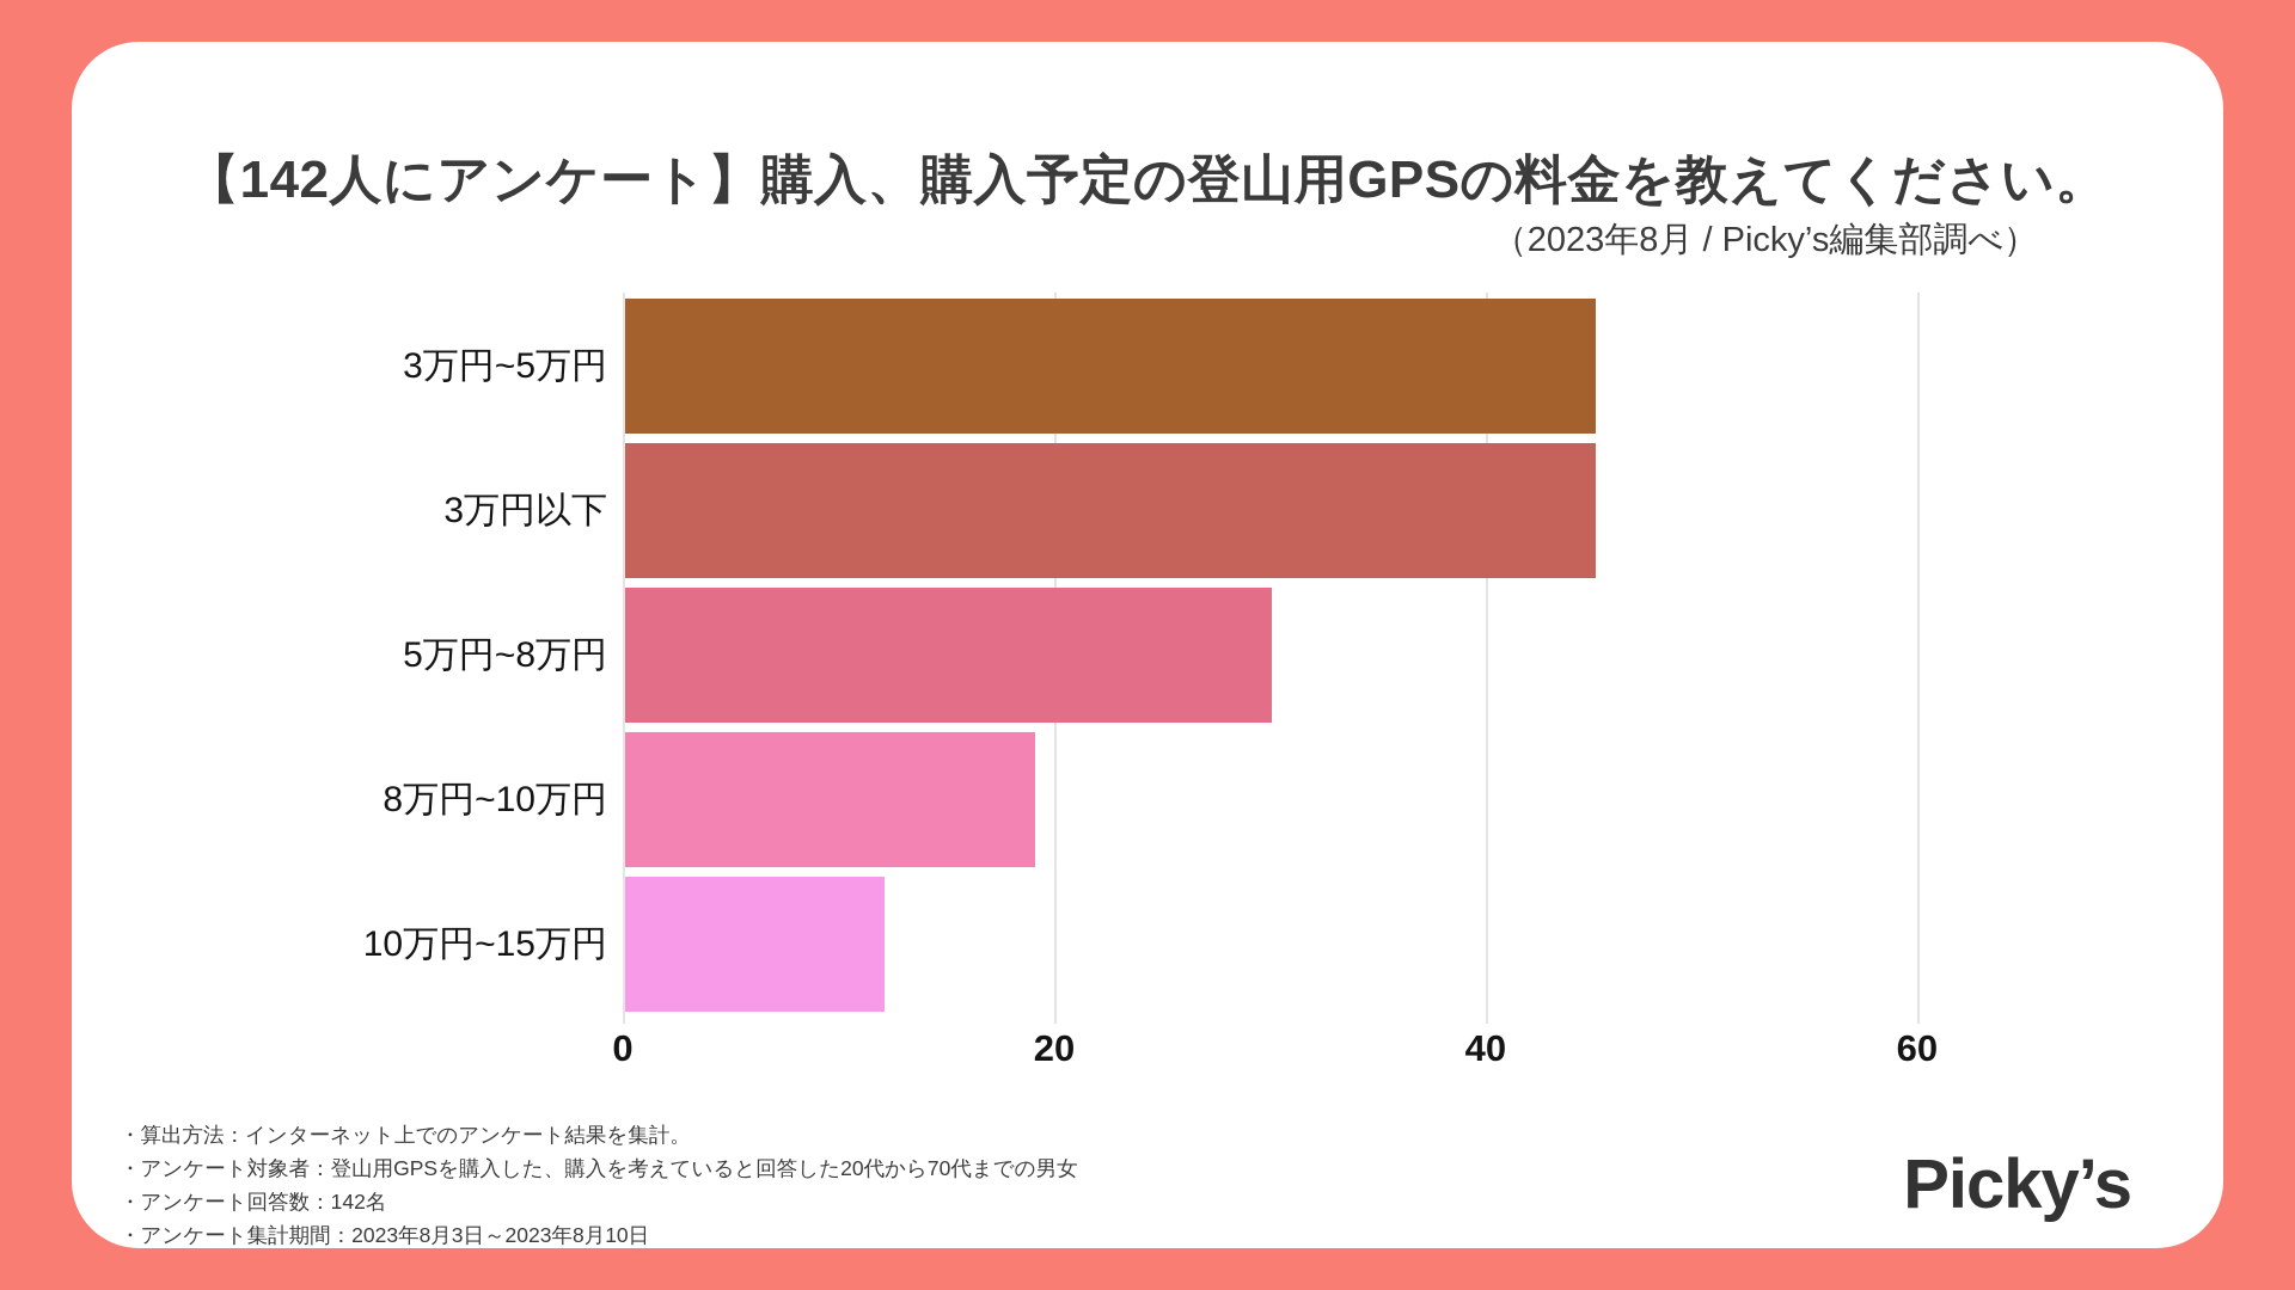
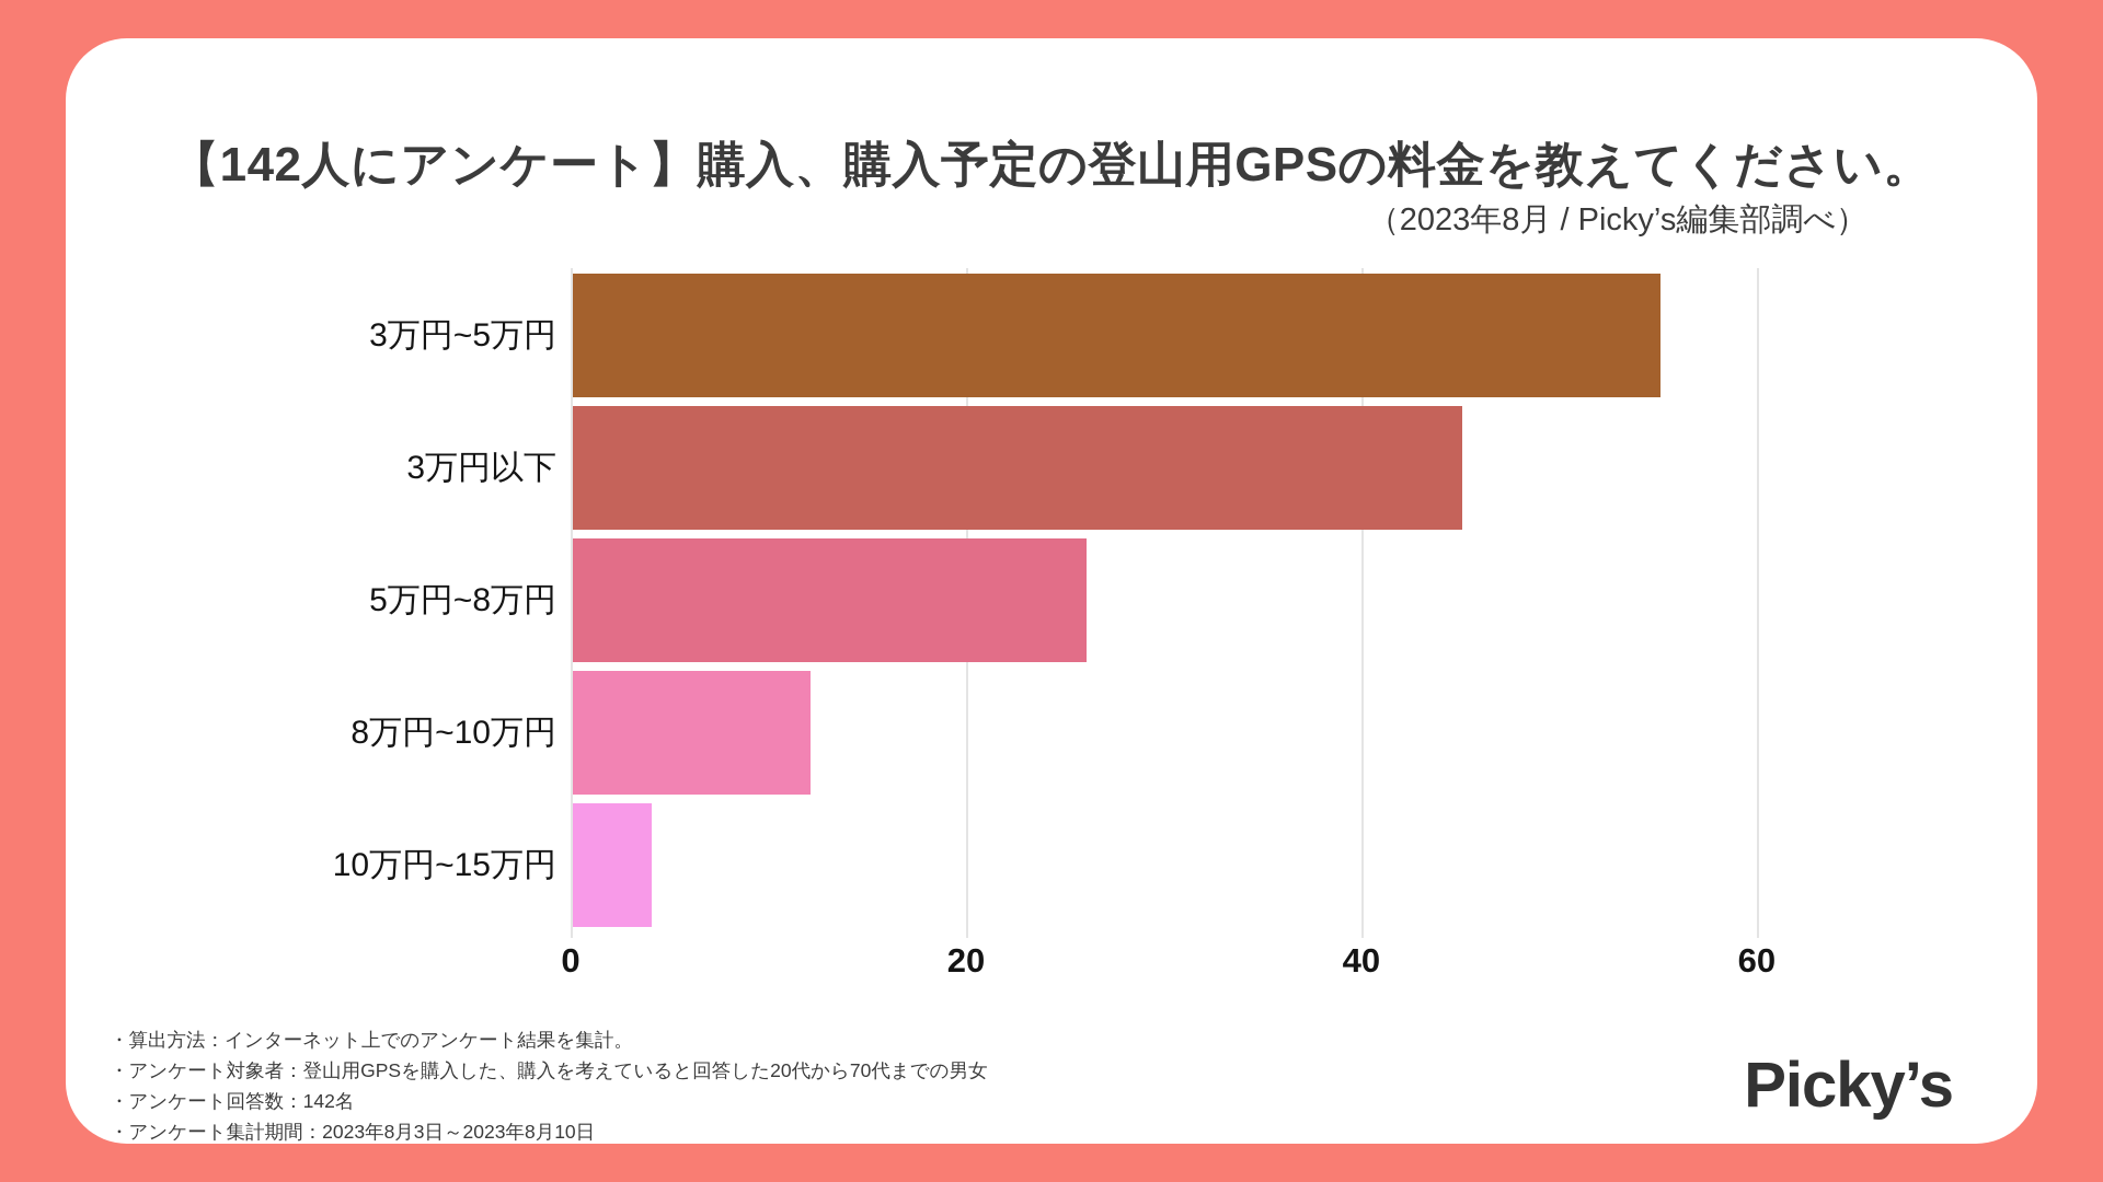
3万円~5万円: 45 -> 55
5万円~8万円: 30 -> 26
8万円~10万円: 19 -> 12
10万円~15万円: 12 -> 4
